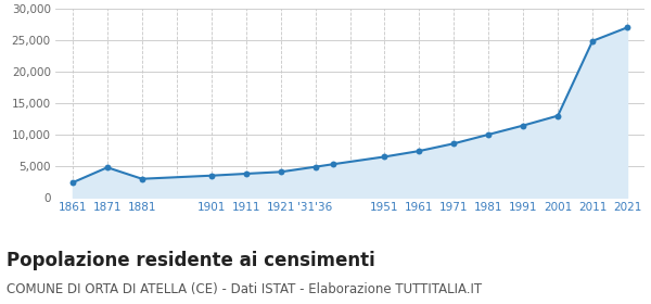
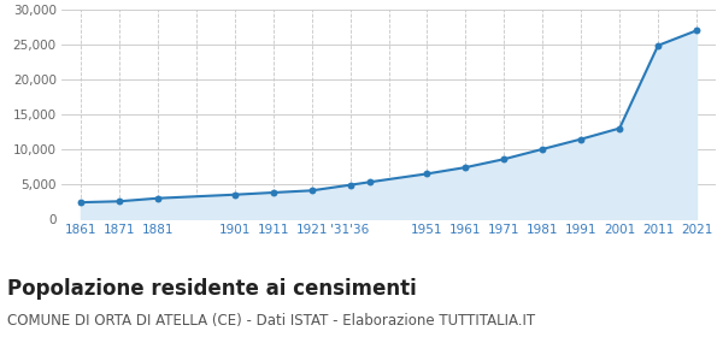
1871: 4,800 -> 2,500
